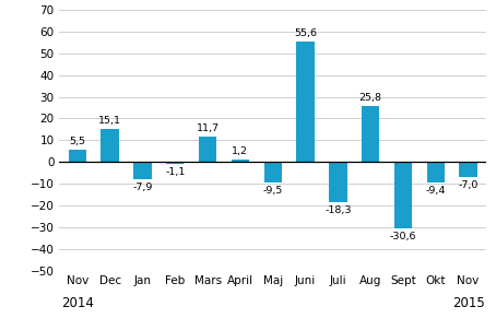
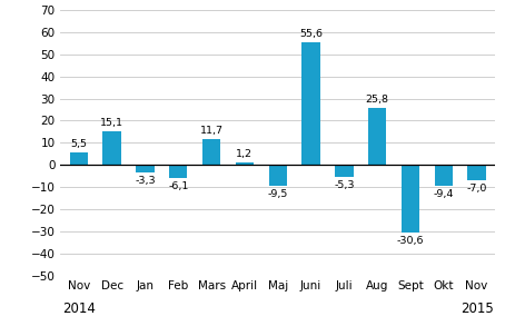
Jan: -7,9 -> -3,3
Feb: -1,1 -> -6,1
Juli: -18,3 -> -5,3
